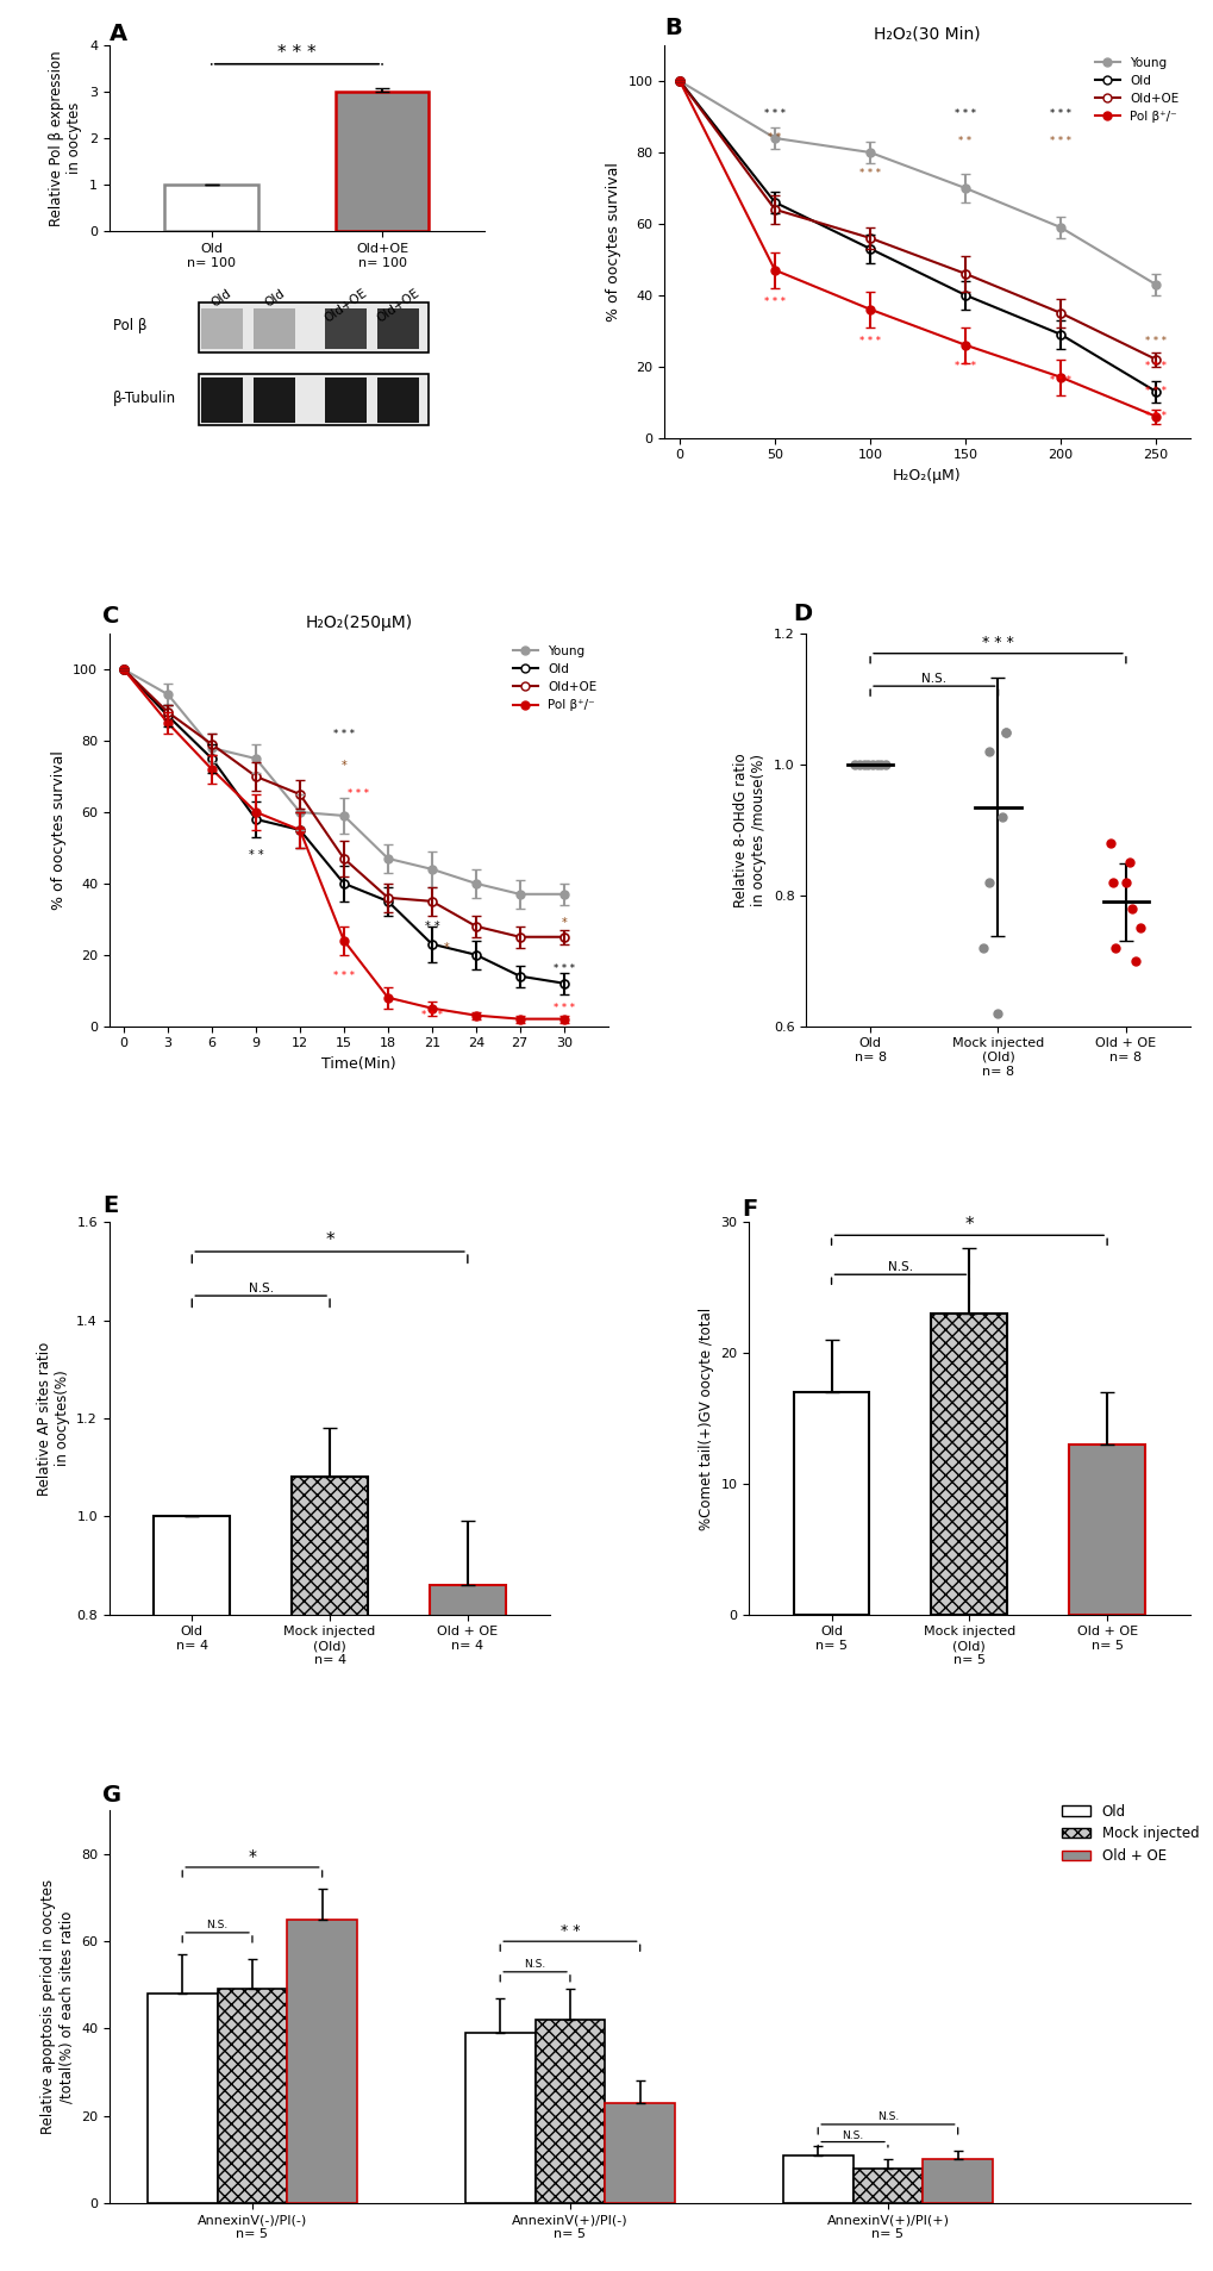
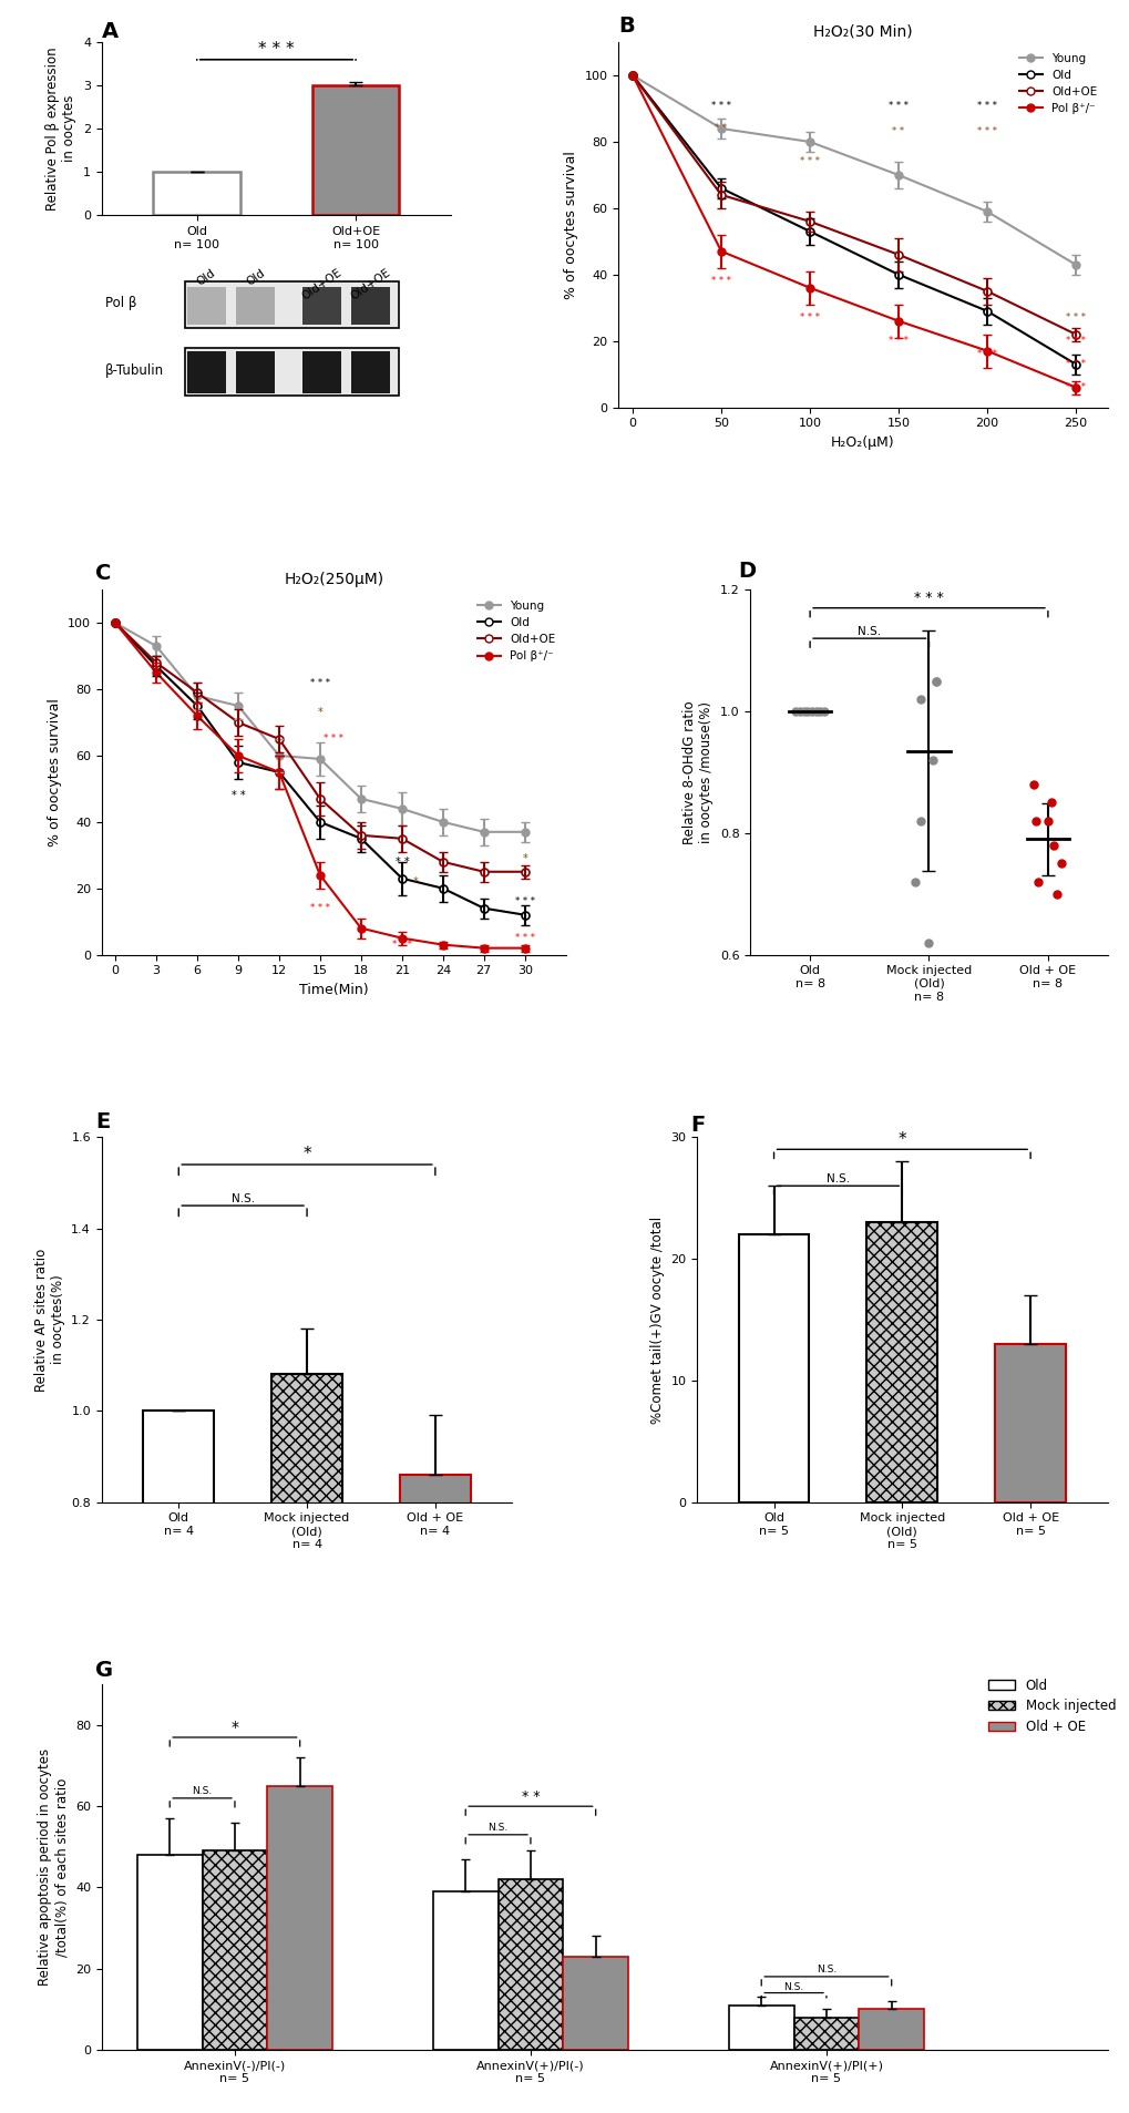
Old n= 5: 17 -> 22
